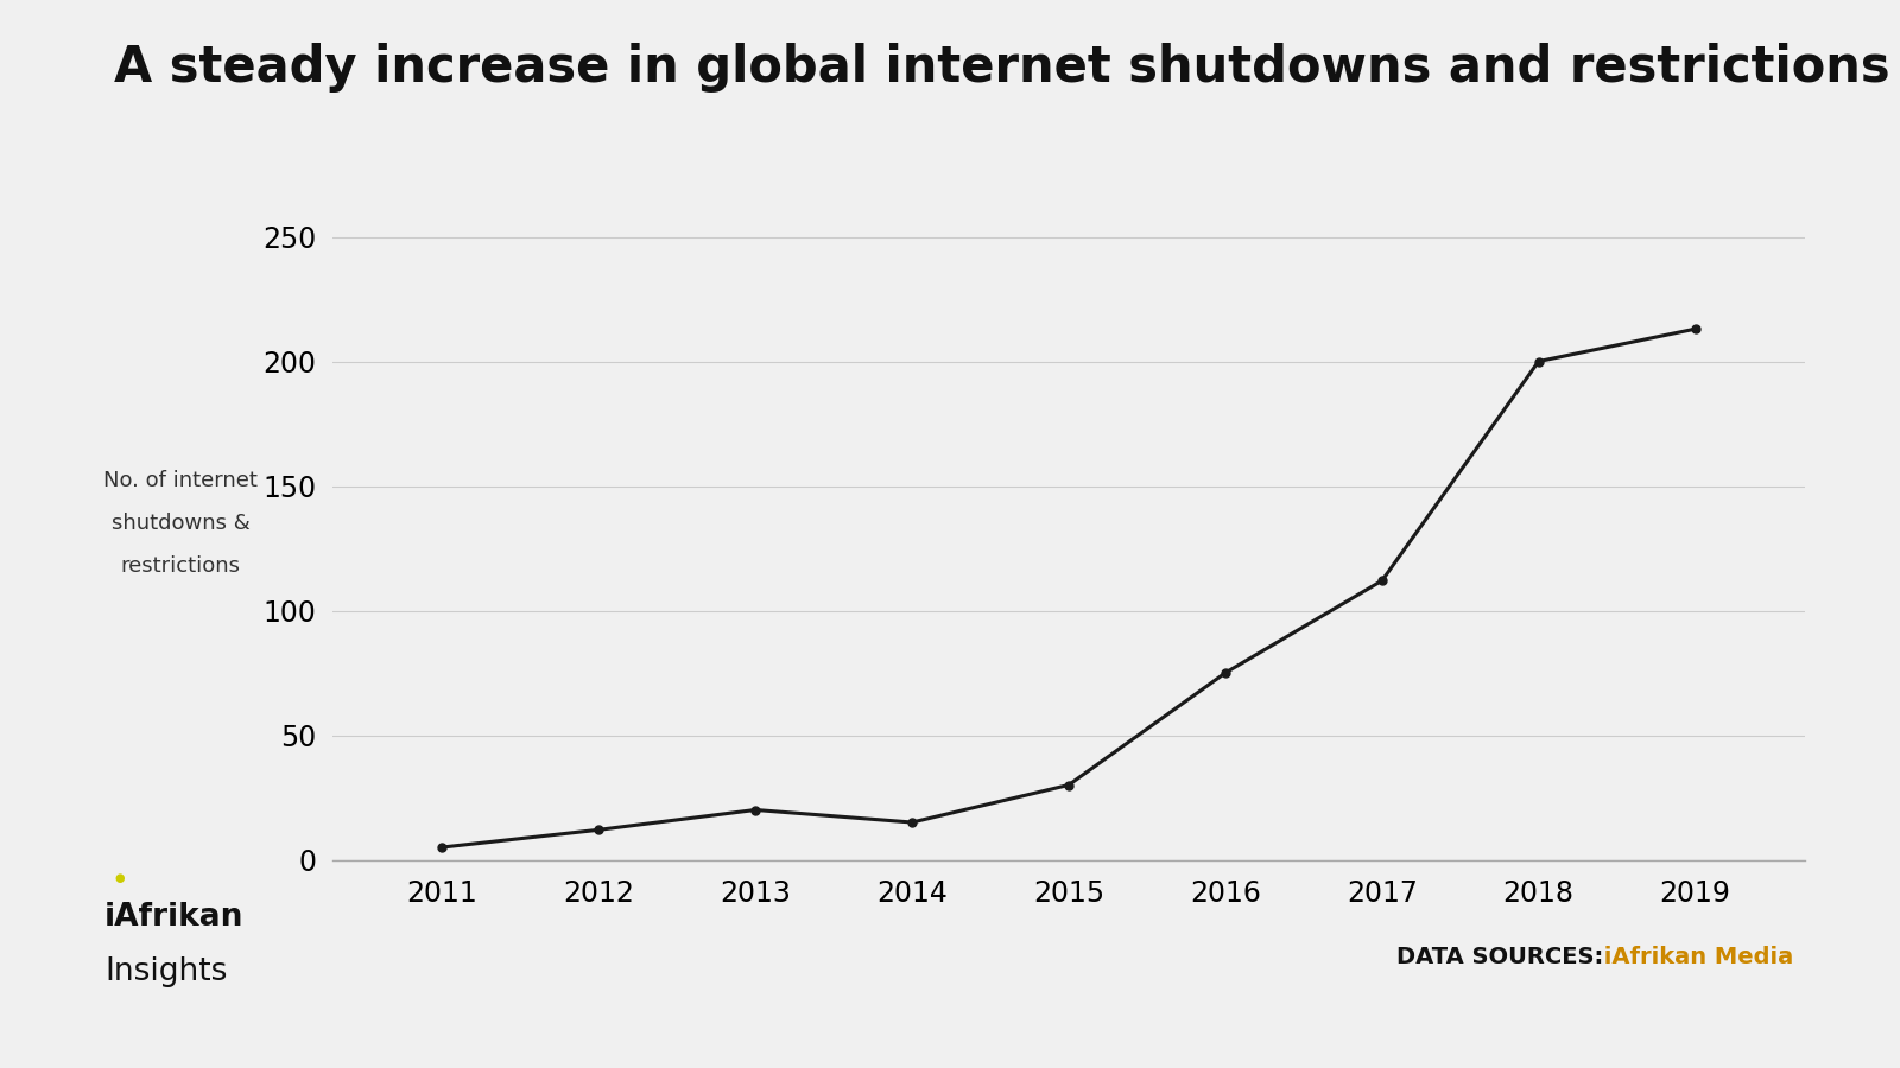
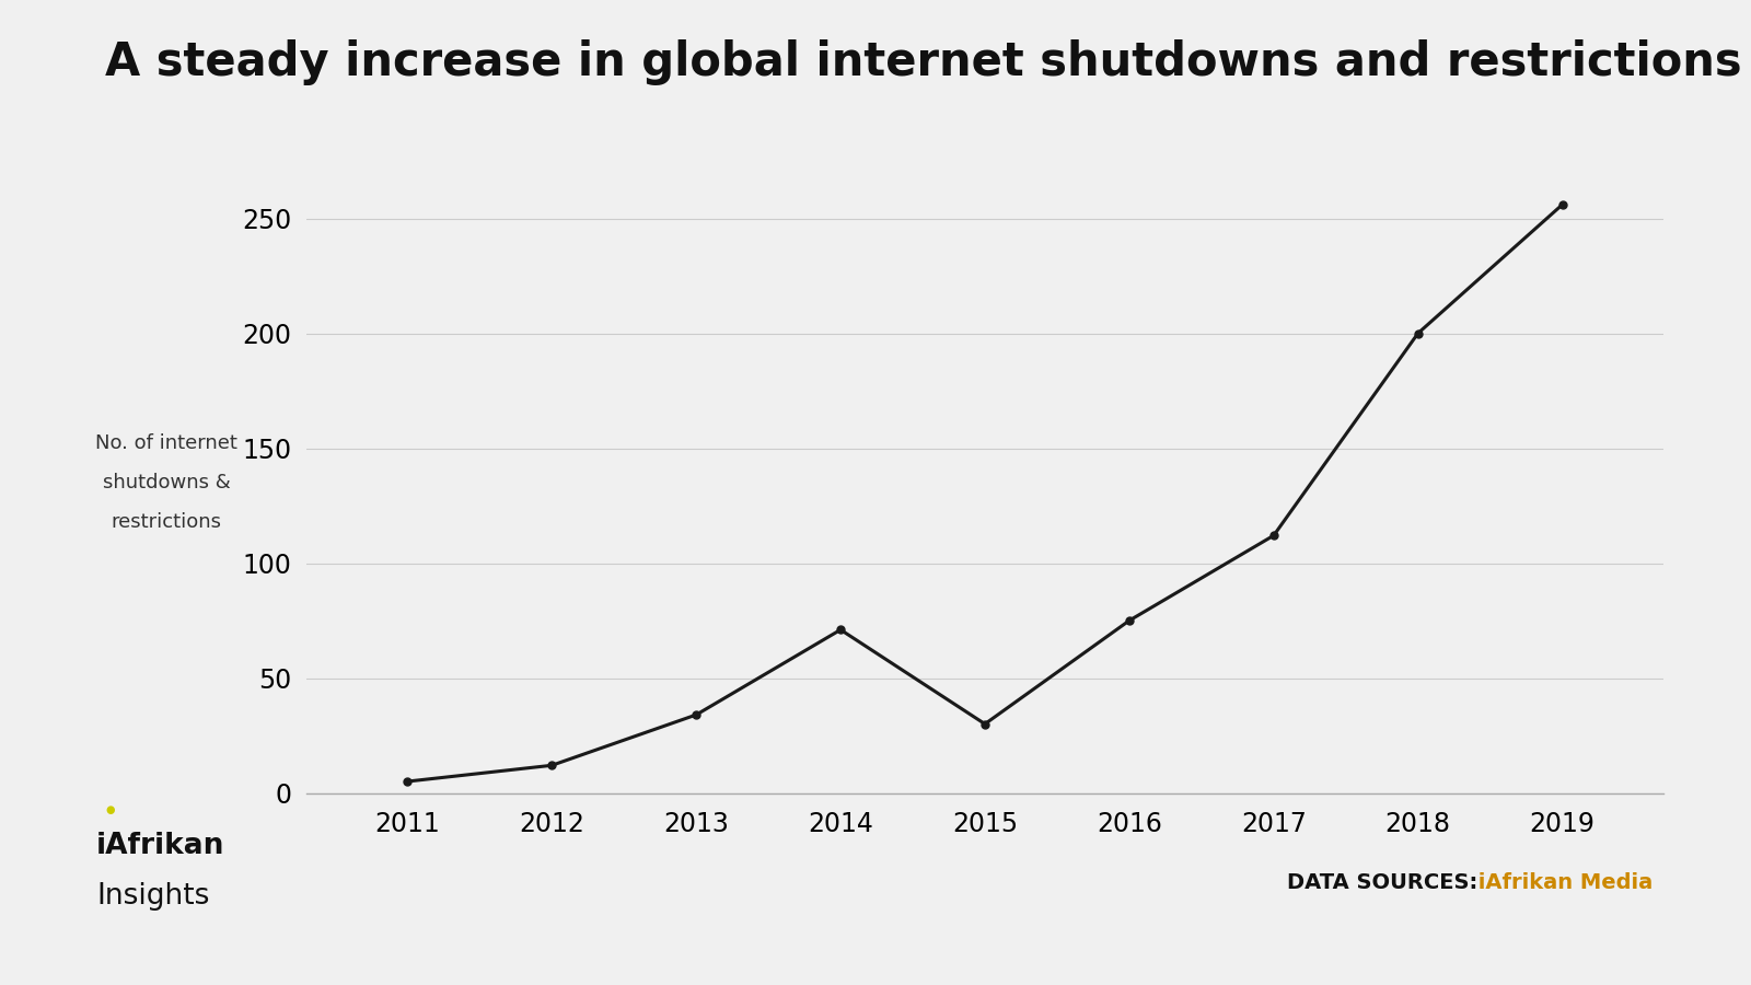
2013: 20 -> 34
2014: 15 -> 71
2019: 213 -> 256
